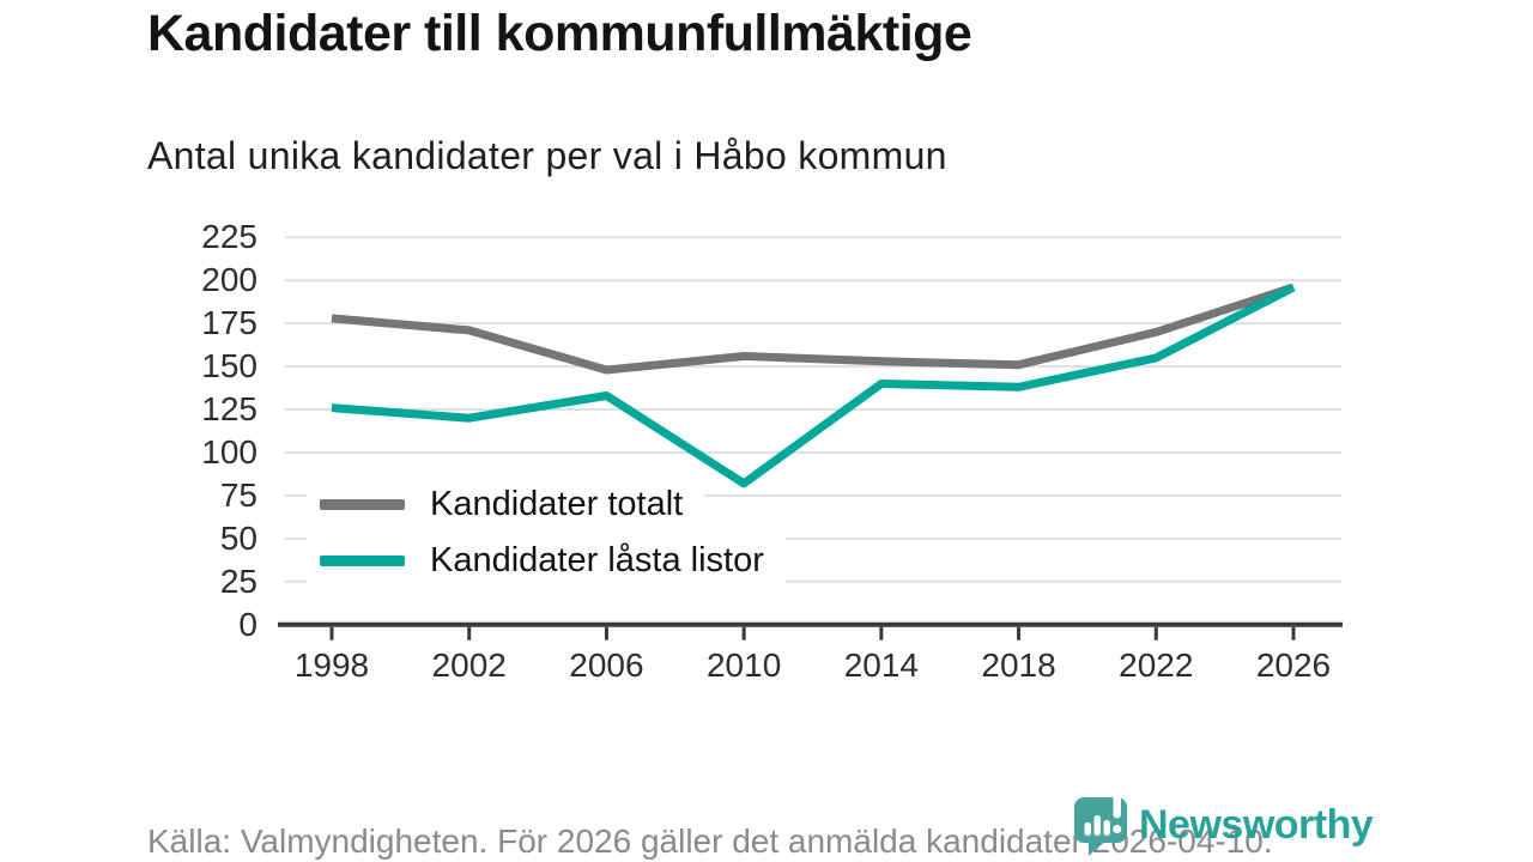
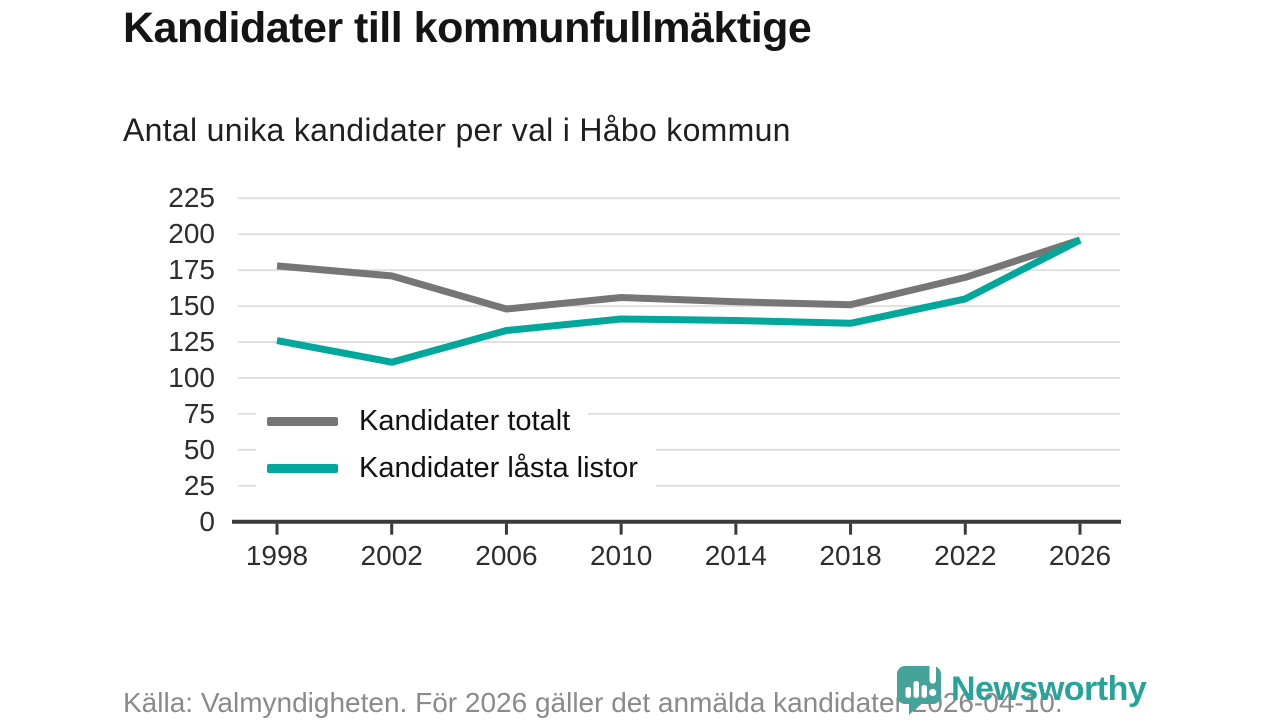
Kandidater låsta listor/2002: 120 -> 111
Kandidater låsta listor/2010: 82 -> 141
